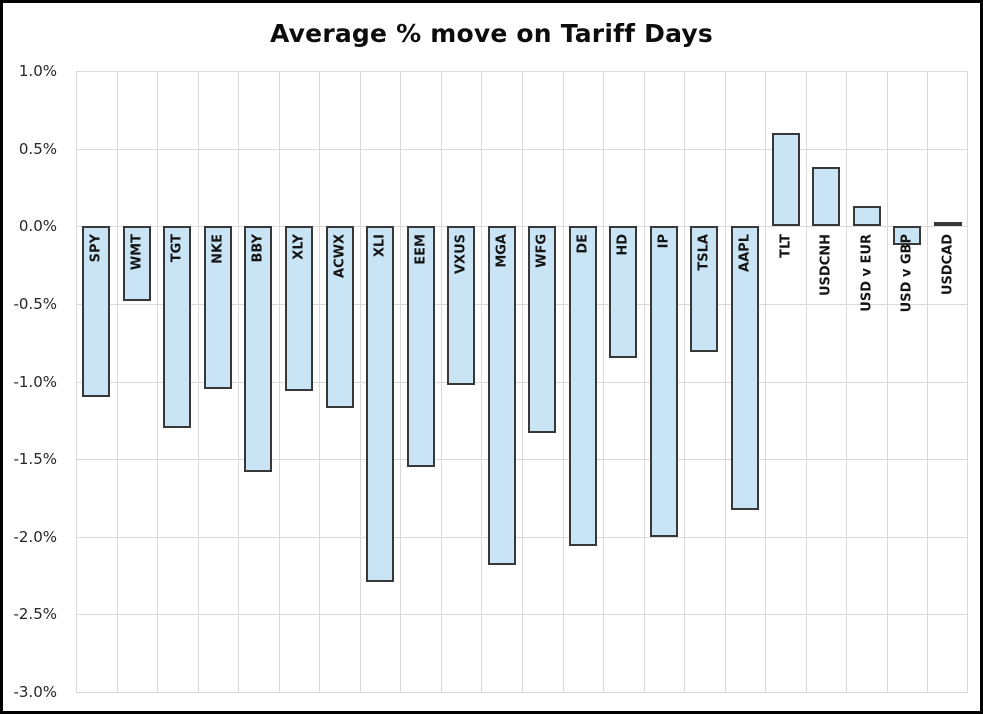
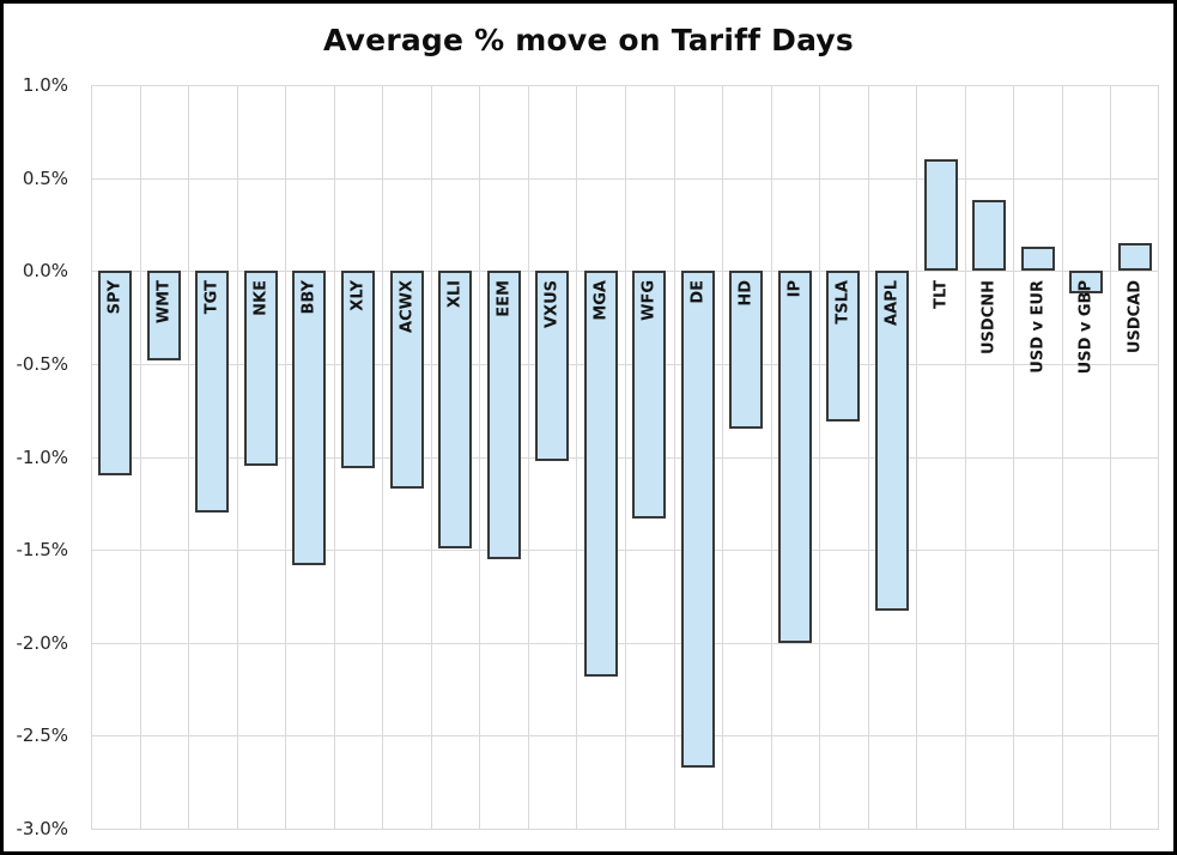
XLI: -2.29% -> -1.49%
DE: -2.06% -> -2.67%
USDCAD: 0.03% -> 0.15%
